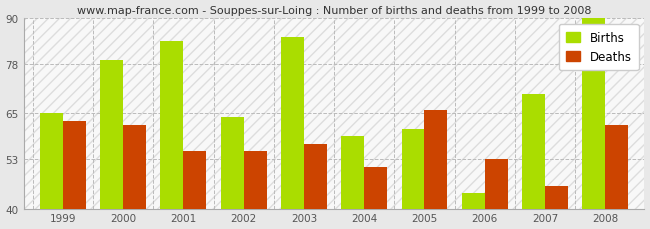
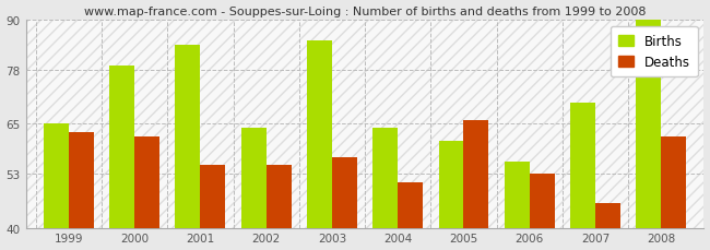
Births/2004: 59 -> 64
Births/2006: 44 -> 56
